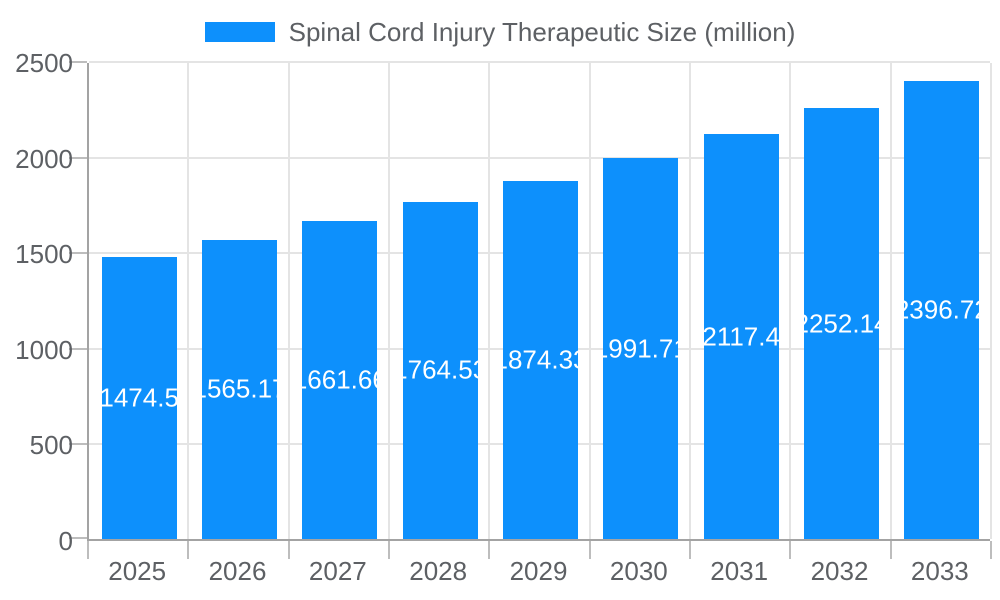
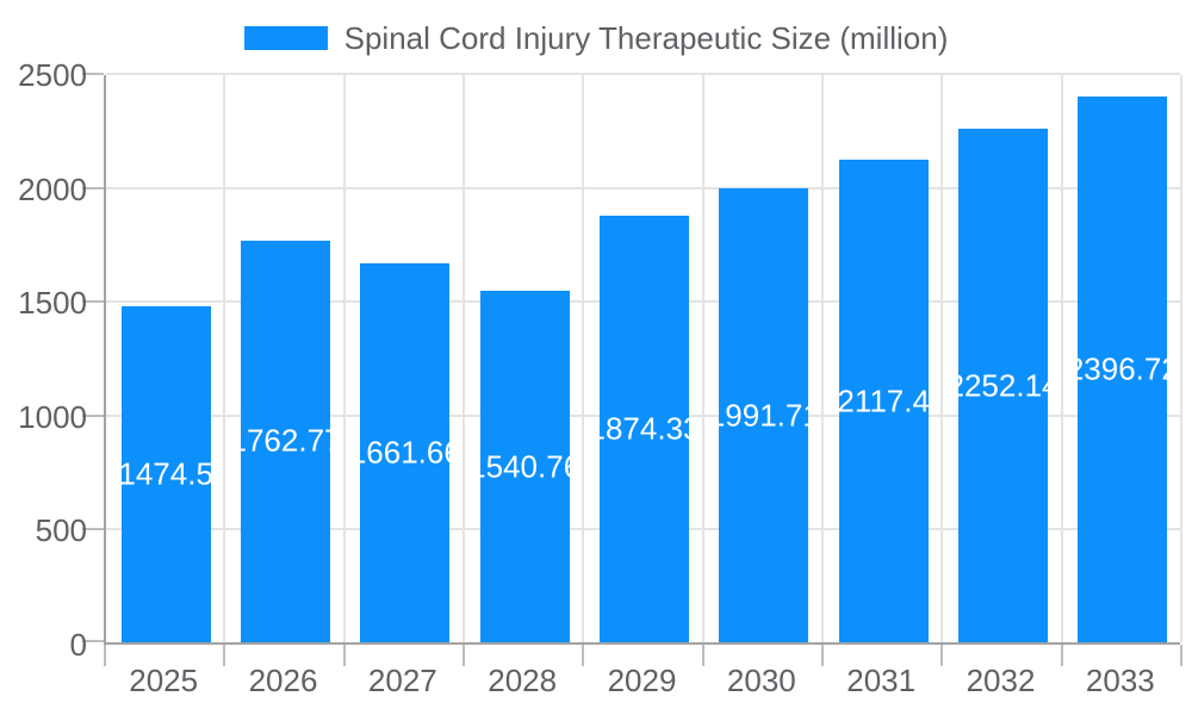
2026: 1565.17 -> 1762.77
2028: 1764.53 -> 1540.76
